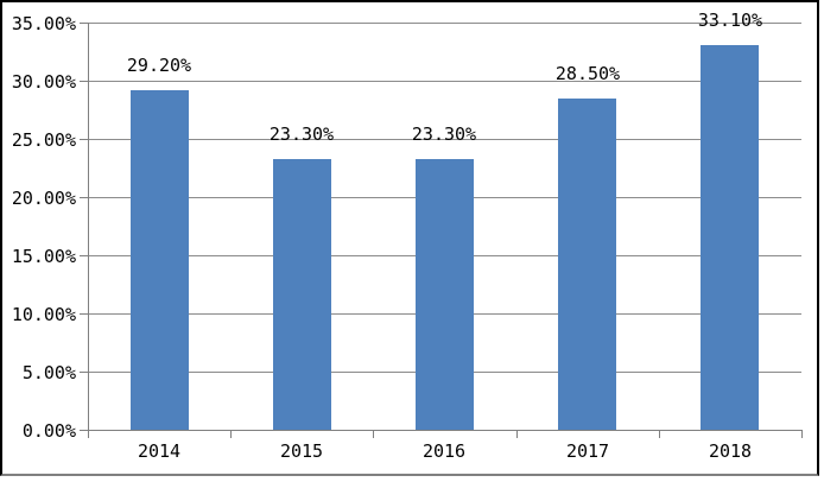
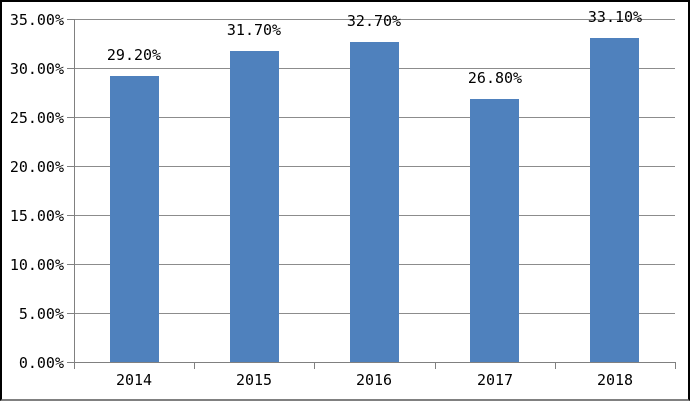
2015: 23.30% -> 31.70%
2016: 23.30% -> 32.70%
2017: 28.50% -> 26.80%
